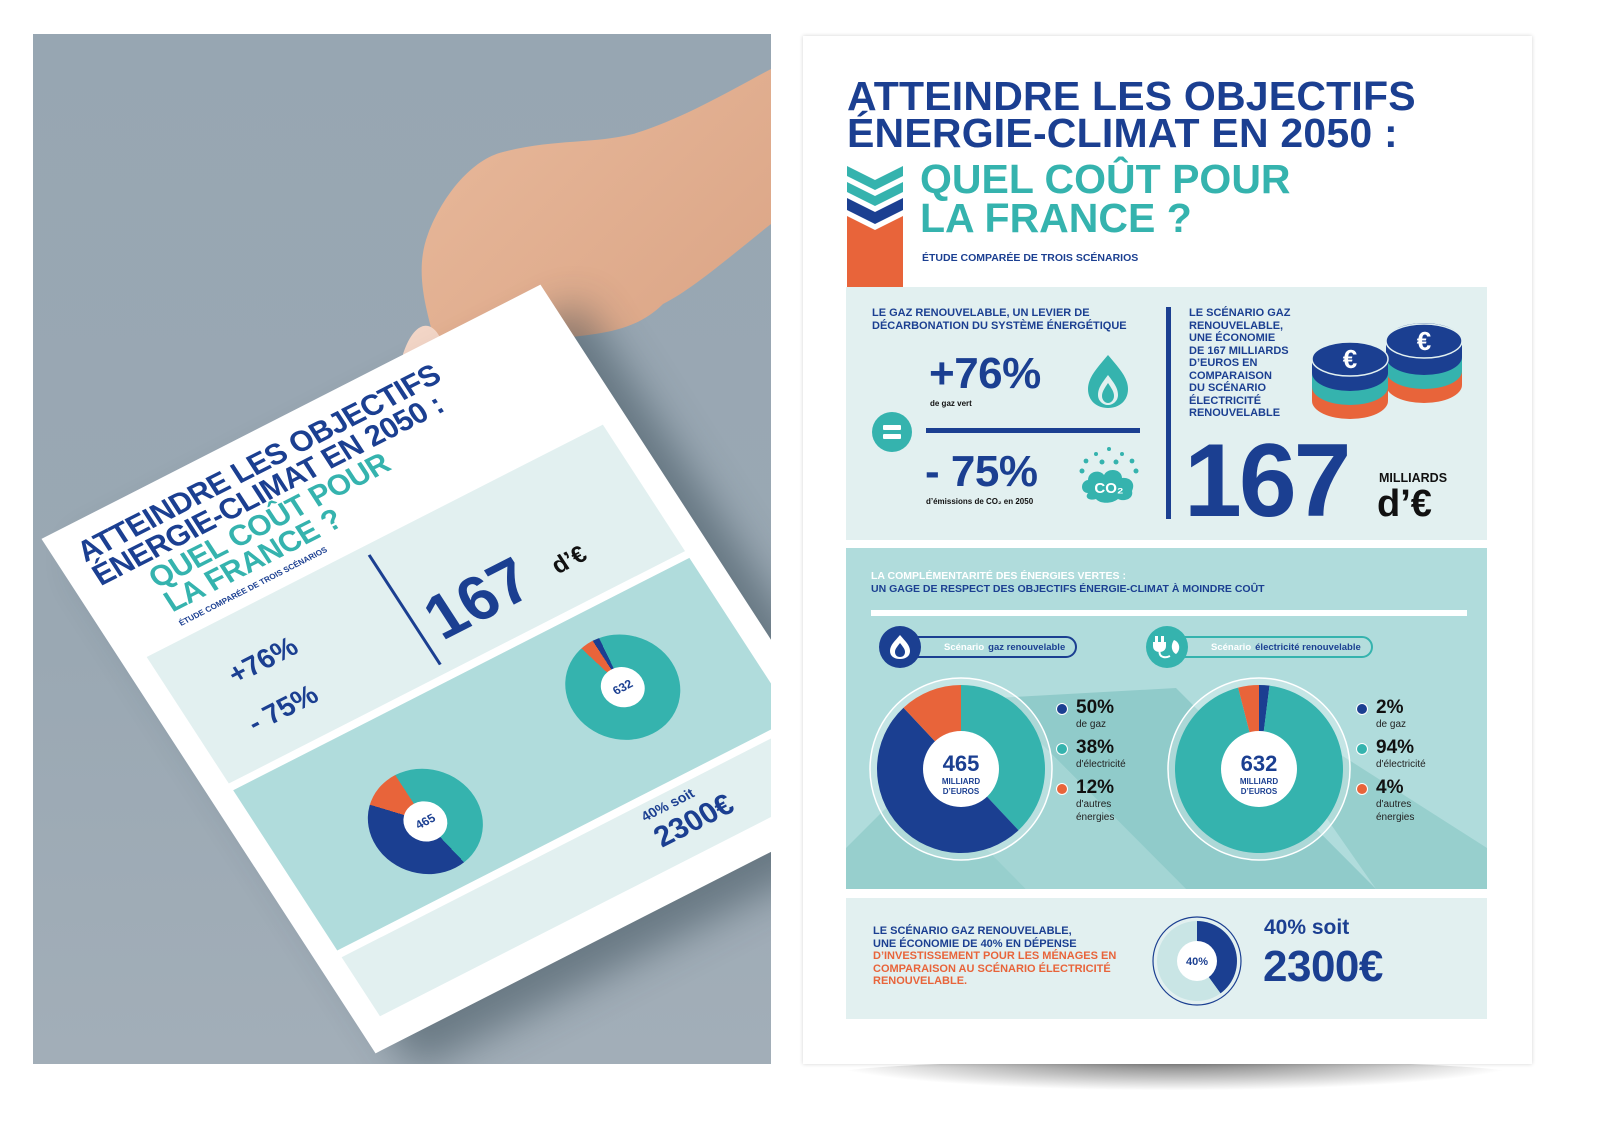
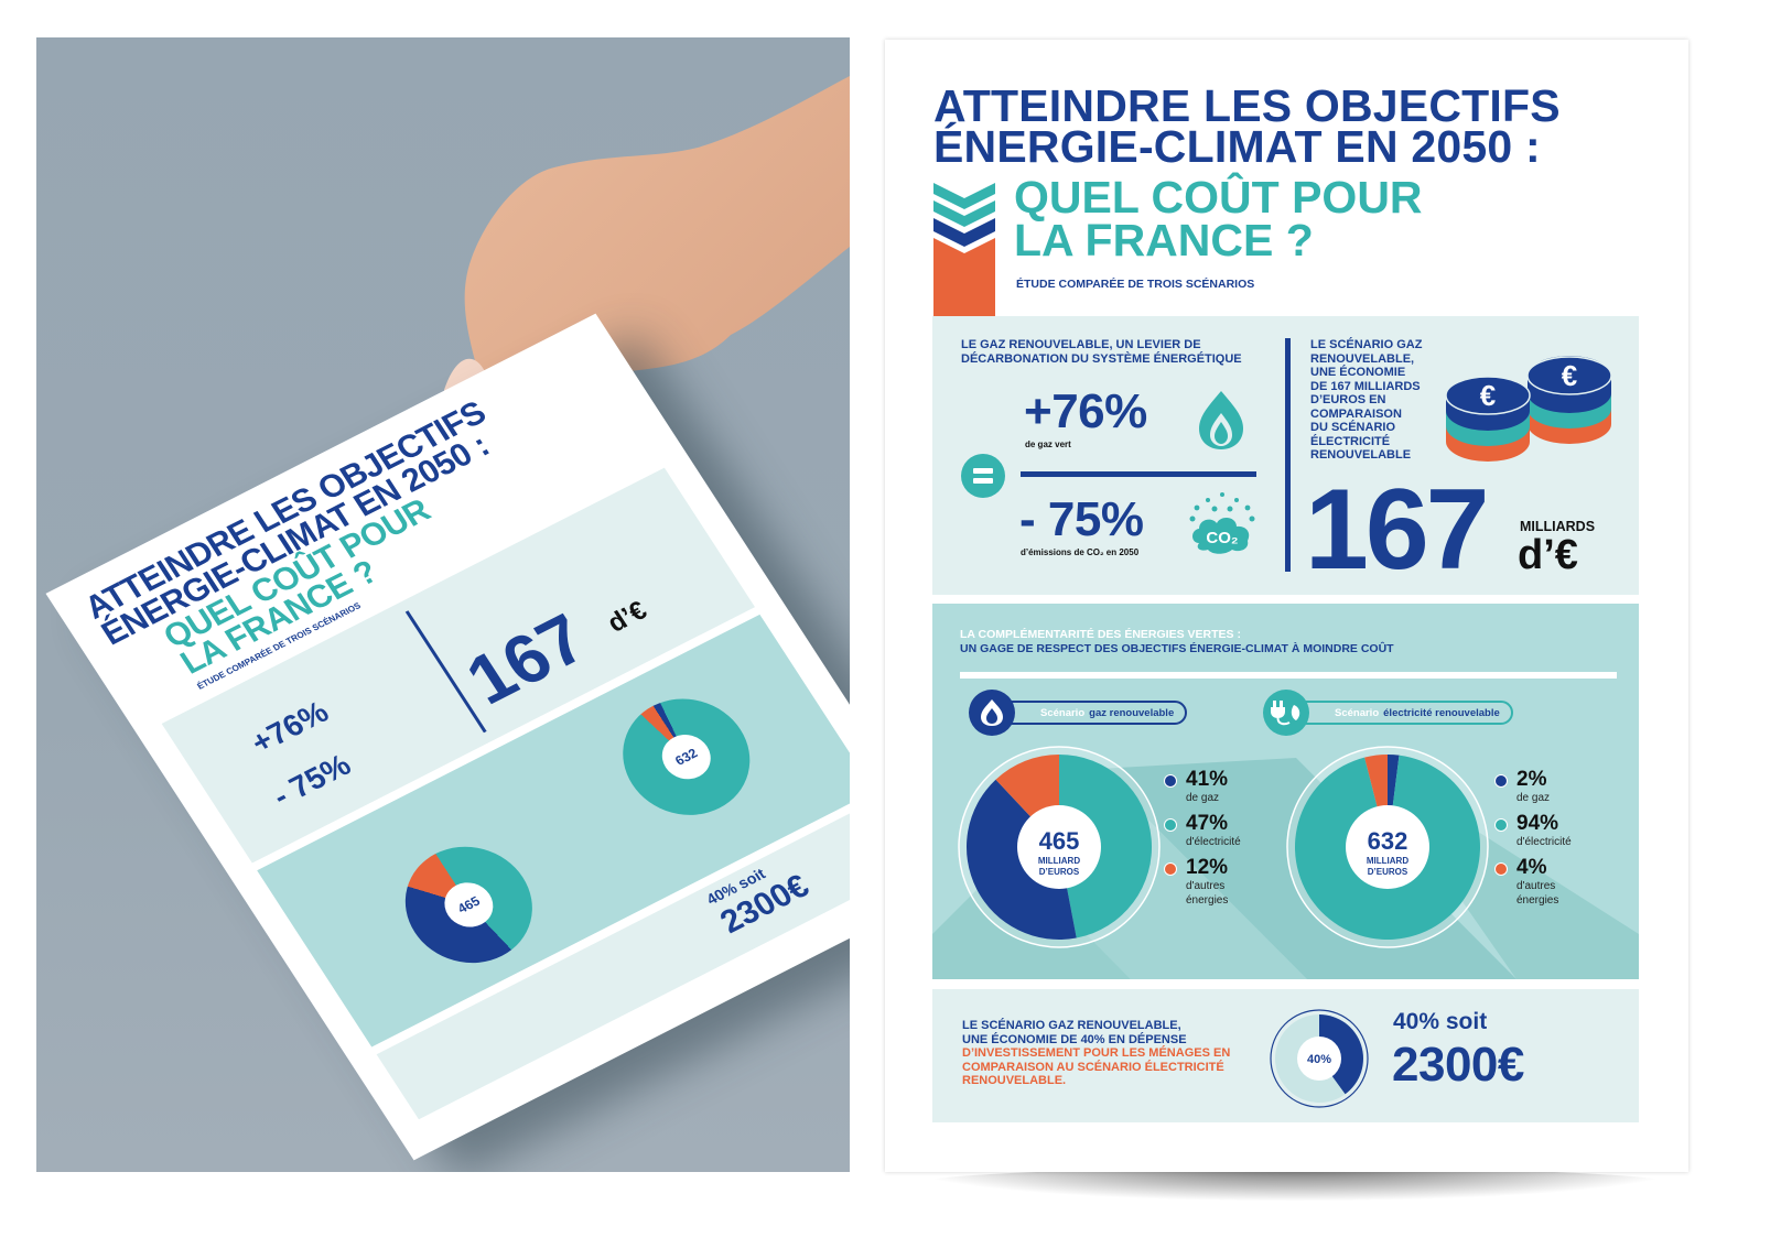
Scénario gaz renouvelable/de gaz: 50% -> 41%
Scénario gaz renouvelable/d'électricité: 38% -> 47%
